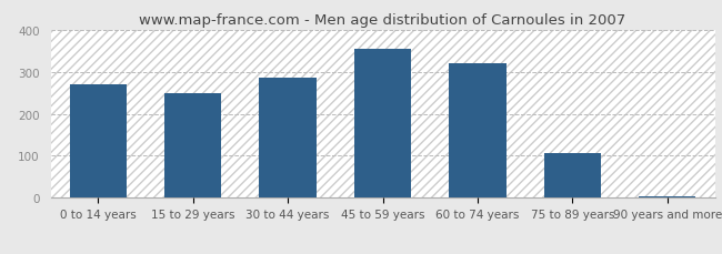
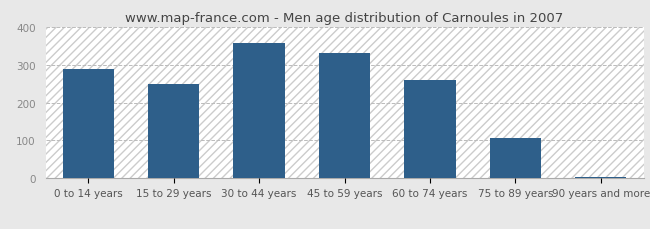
0 to 14 years: 270 -> 288
30 to 44 years: 285 -> 358
45 to 59 years: 355 -> 330
60 to 74 years: 320 -> 260
